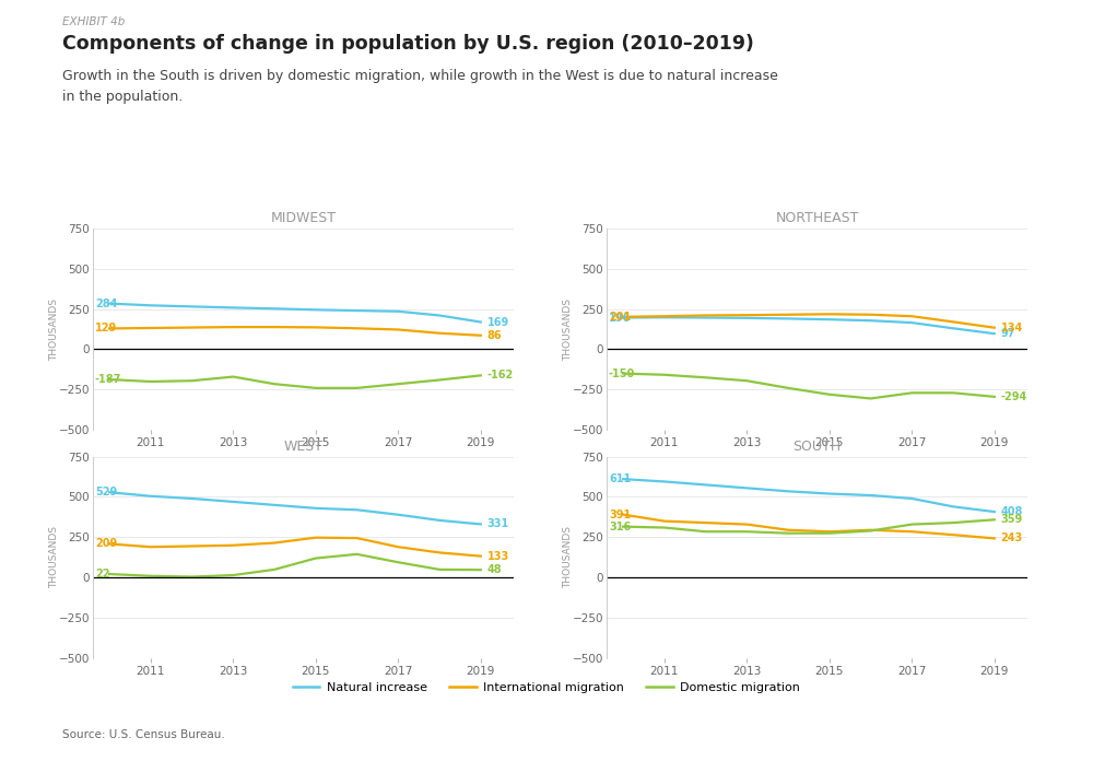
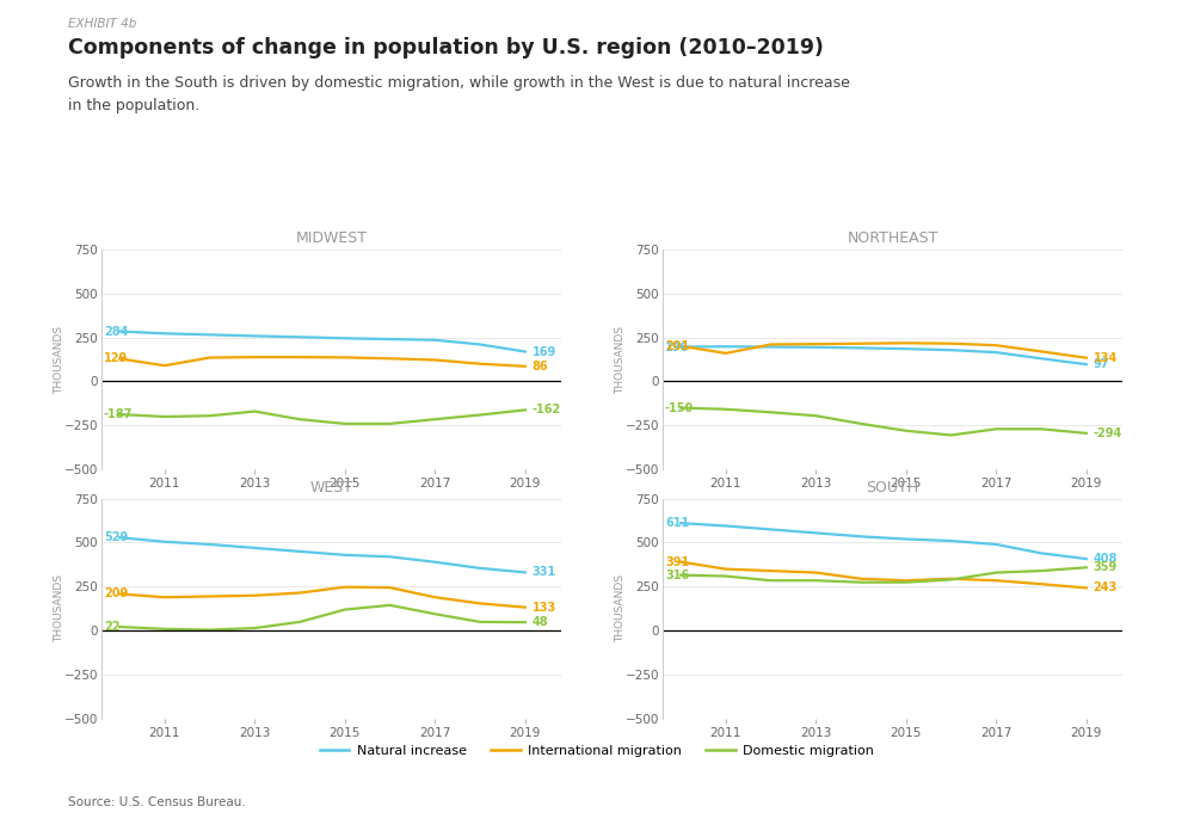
MIDWEST/International migration/2011: 130 -> 90
NORTHEAST/International migration/2011: 200 -> 160
